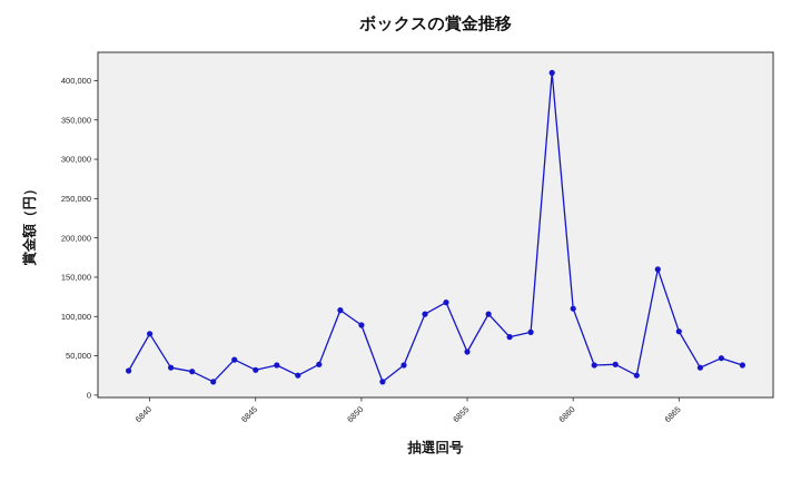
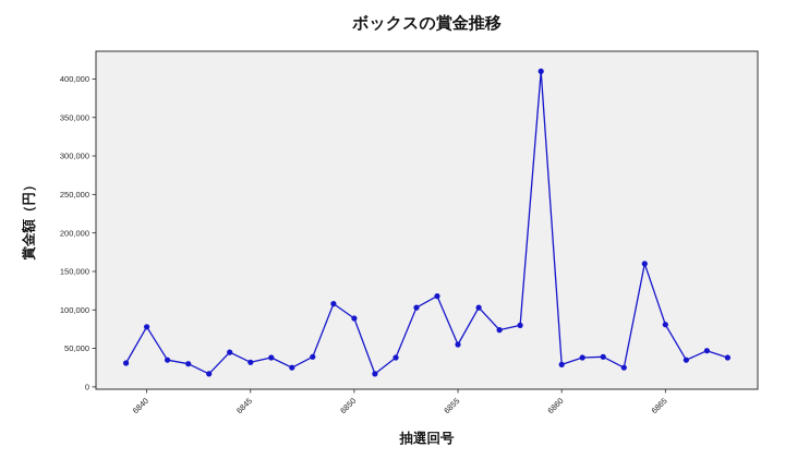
6860: 110000 -> 30000
